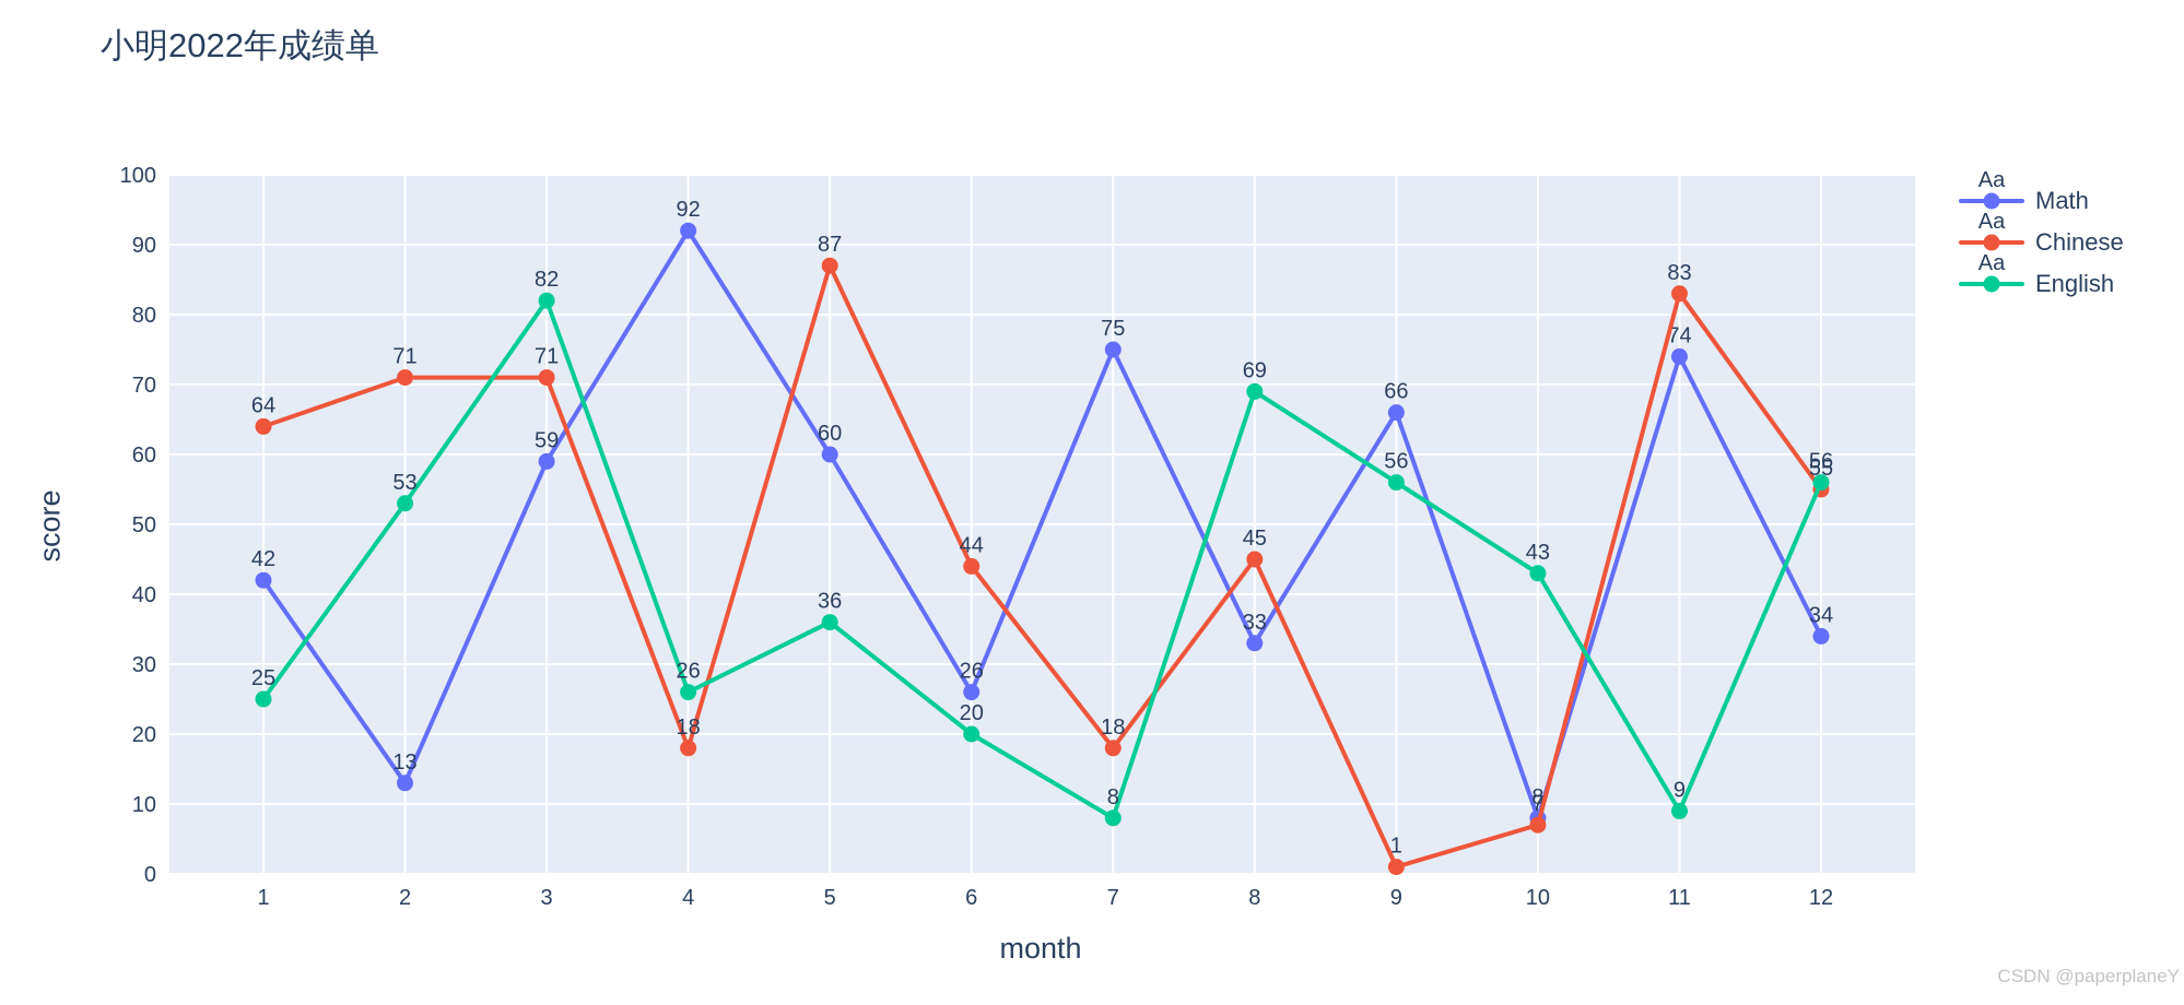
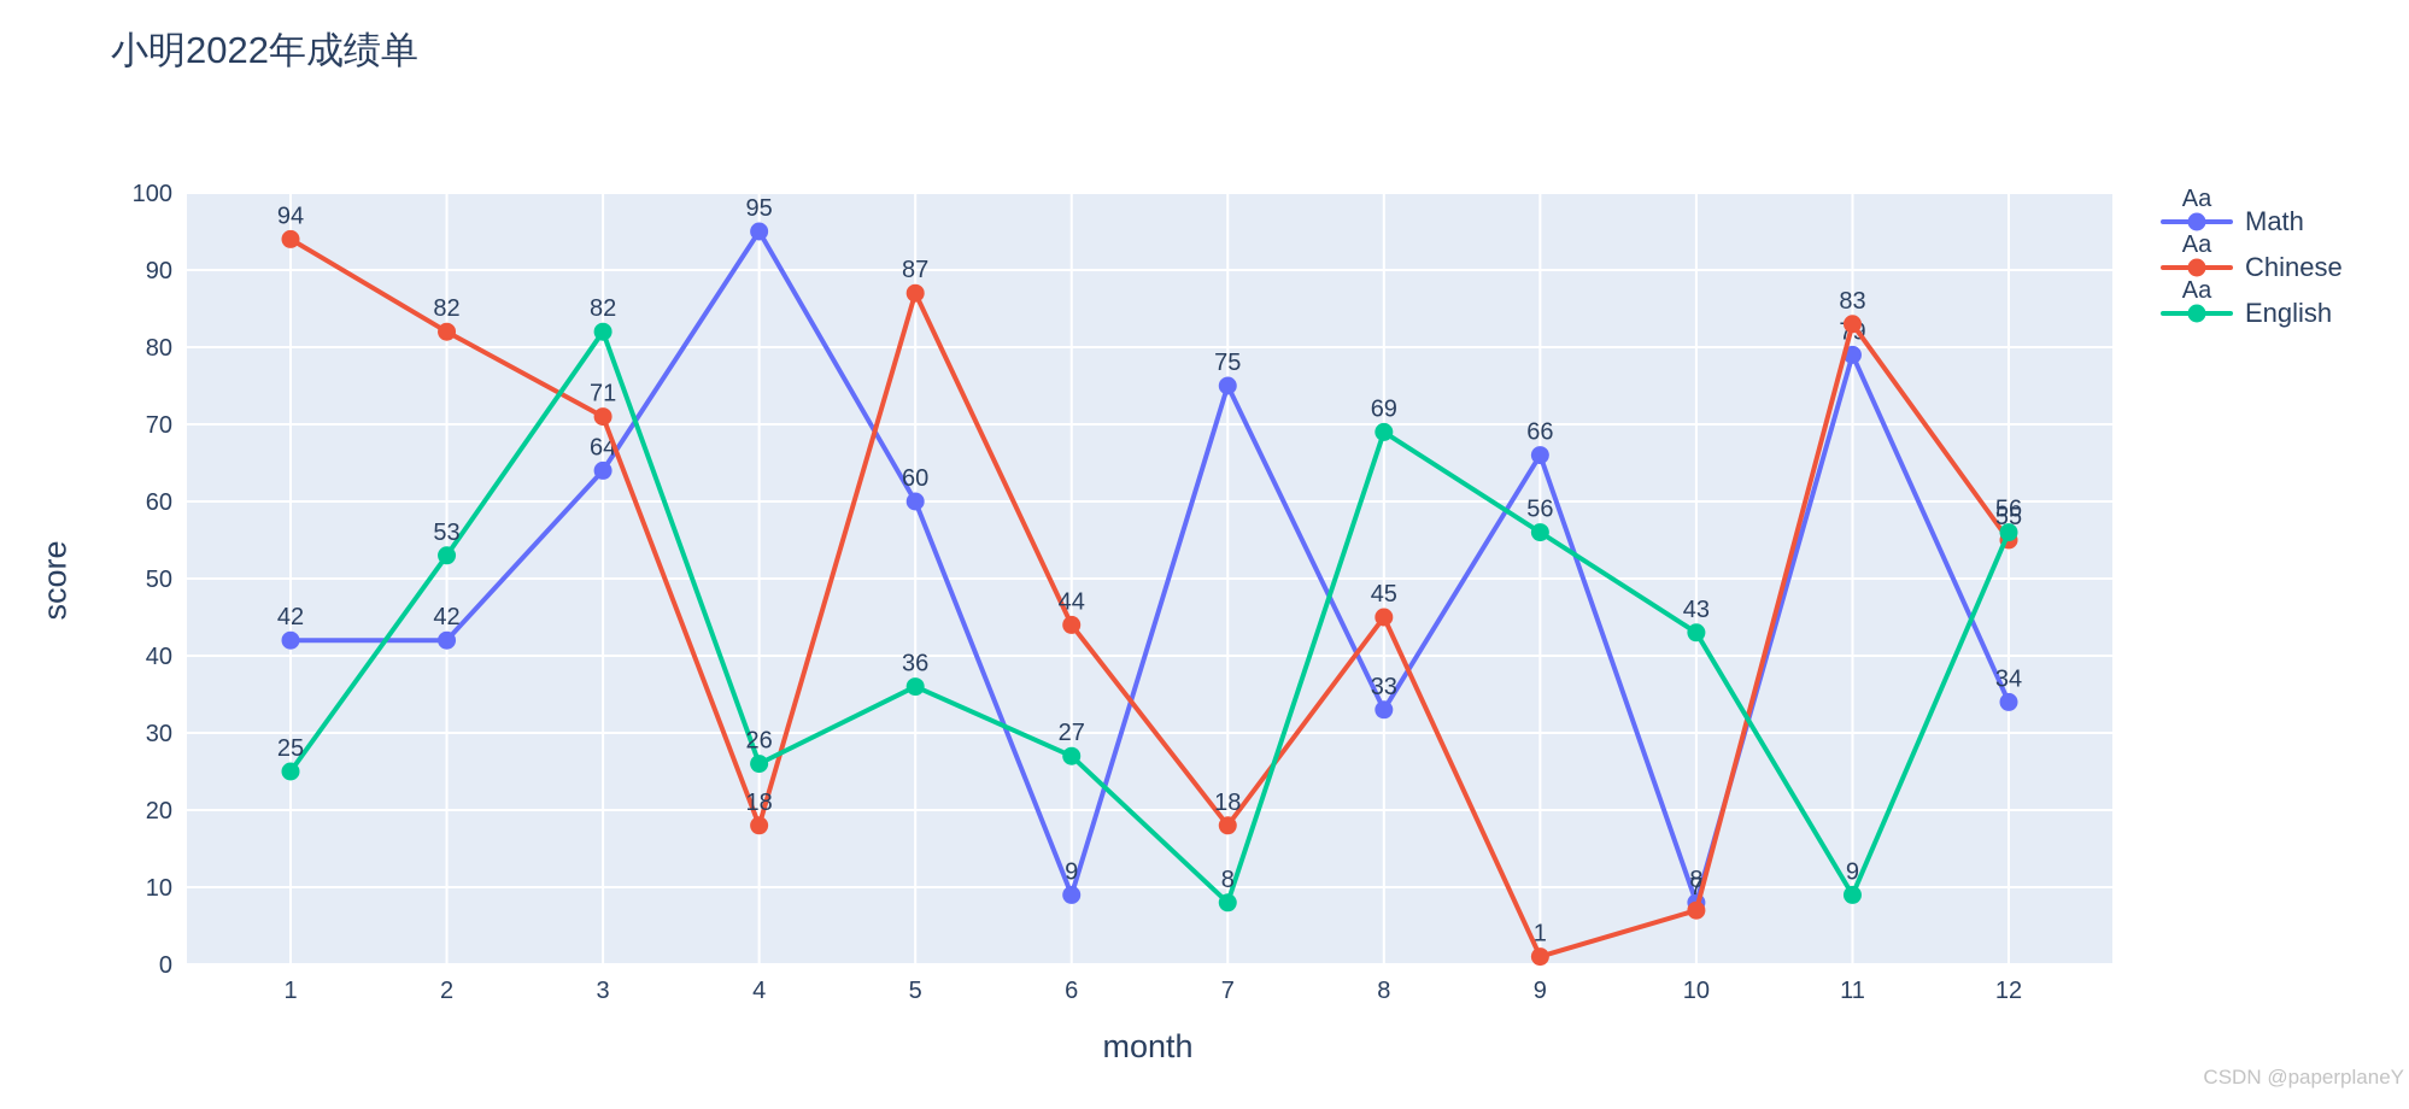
Chinese/1: 64 -> 94
Math/2: 13 -> 42
Chinese/2: 71 -> 82
Math/3: 59 -> 64
Math/4: 92 -> 95
Math/6: 26 -> 9
English/6: 20 -> 27
Math/11: 74 -> 79
